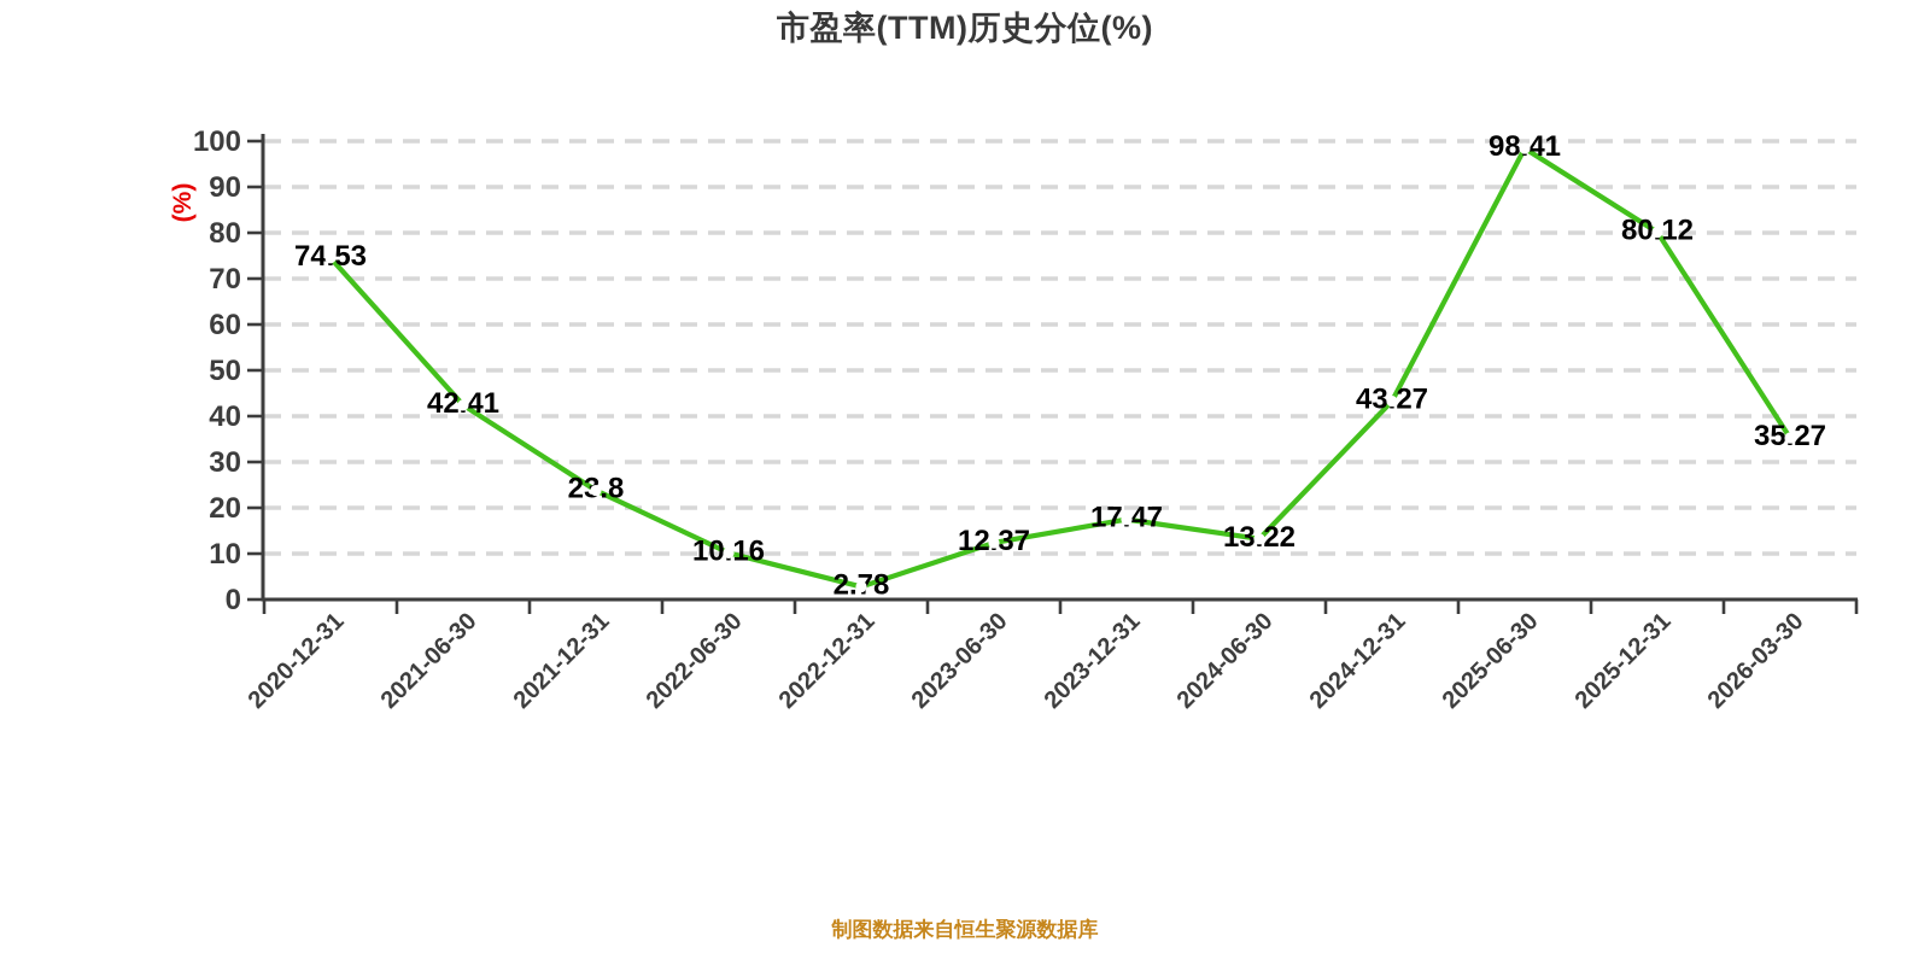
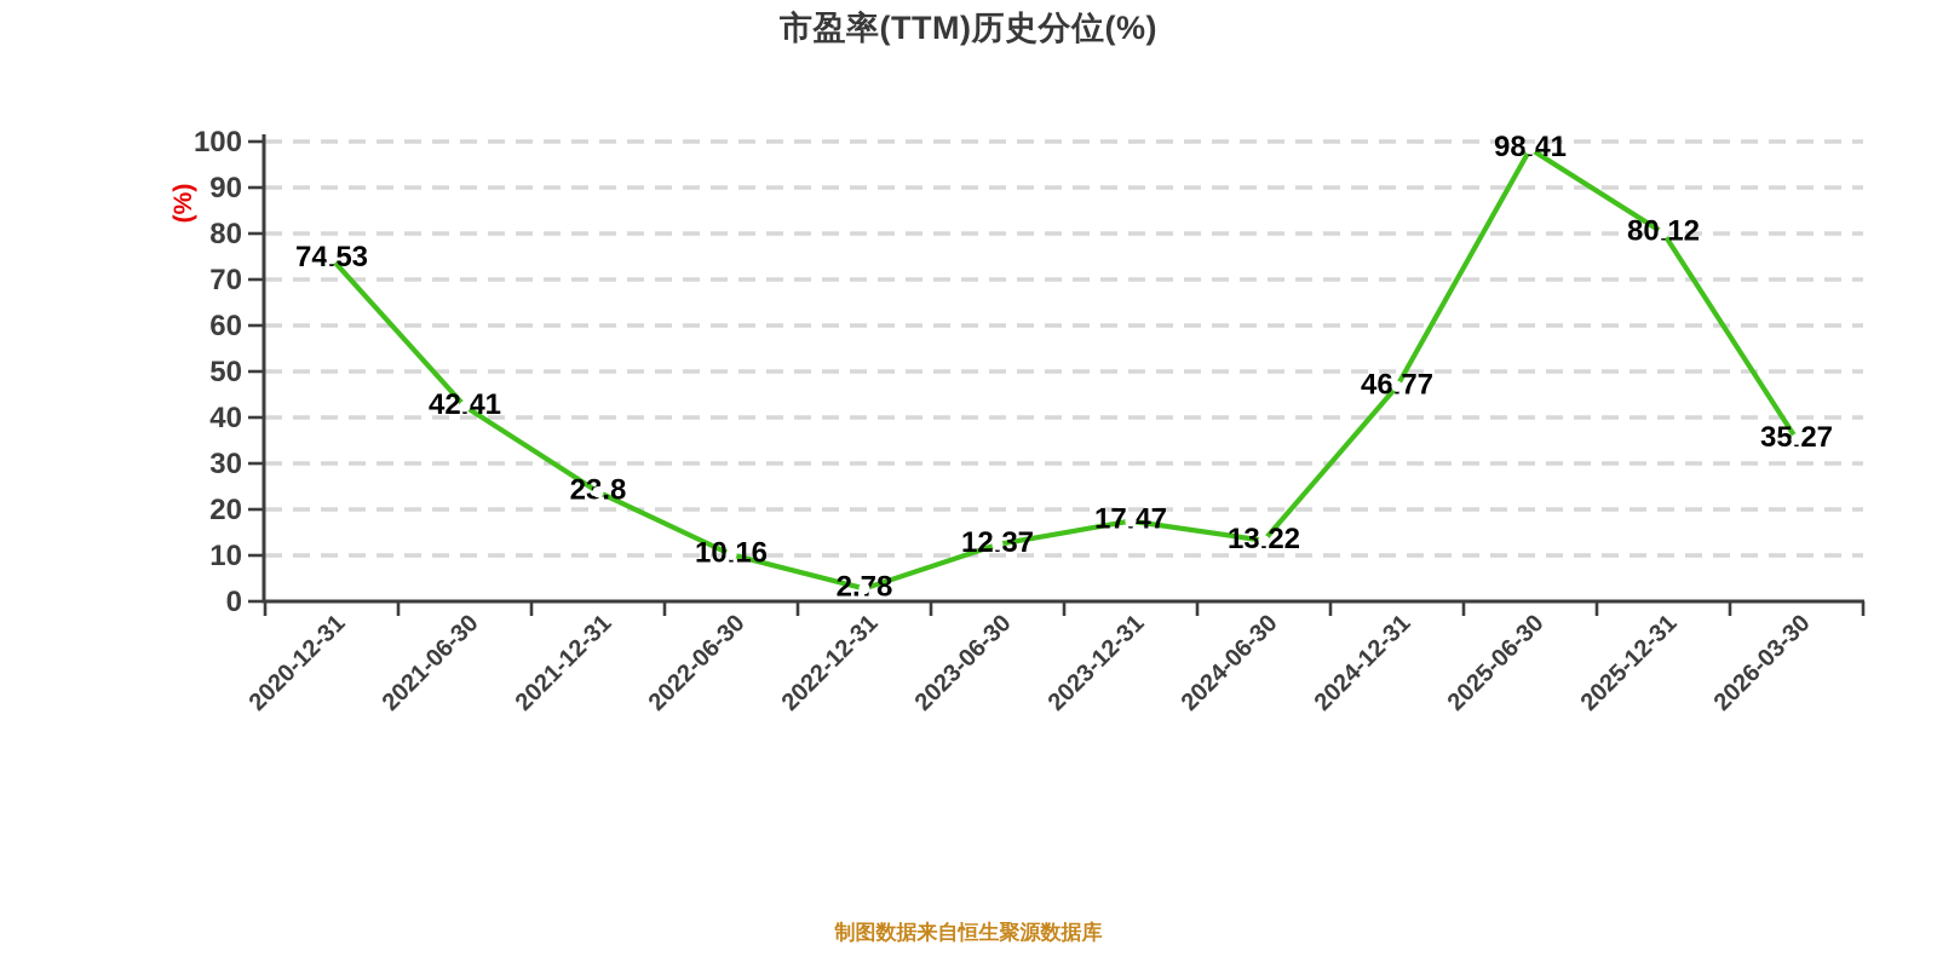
2024-12-31: 43.27 -> 46.77
